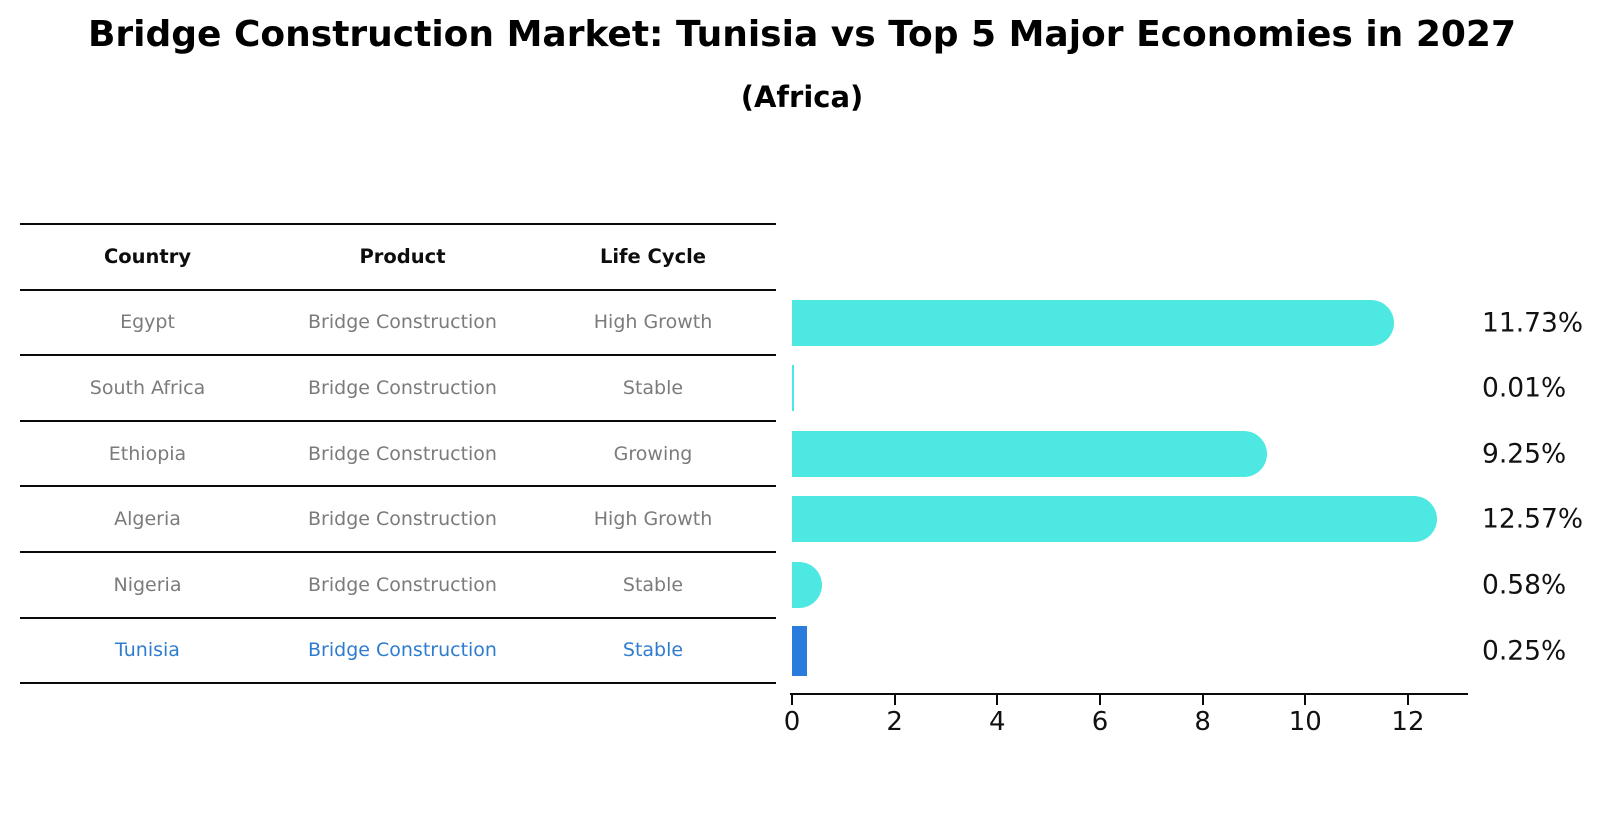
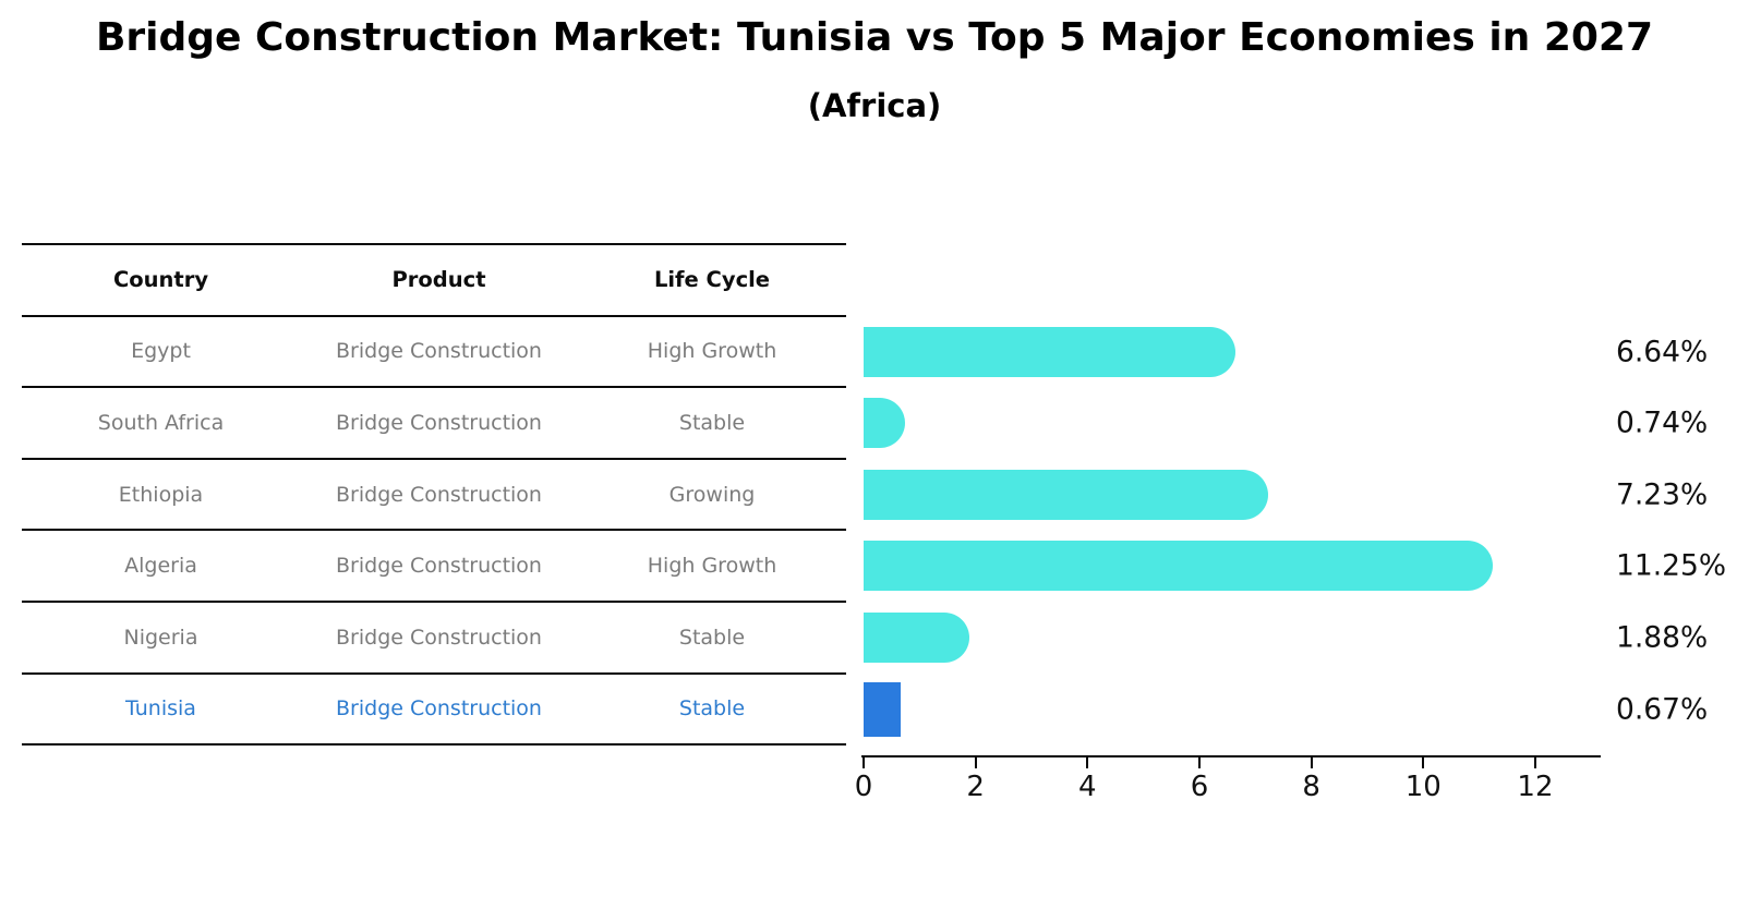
Egypt: 11.73% -> 6.64%
South Africa: 0.01% -> 0.74%
Ethiopia: 9.25% -> 7.23%
Algeria: 12.57% -> 11.25%
Nigeria: 0.58% -> 1.88%
Tunisia: 0.25% -> 0.67%
